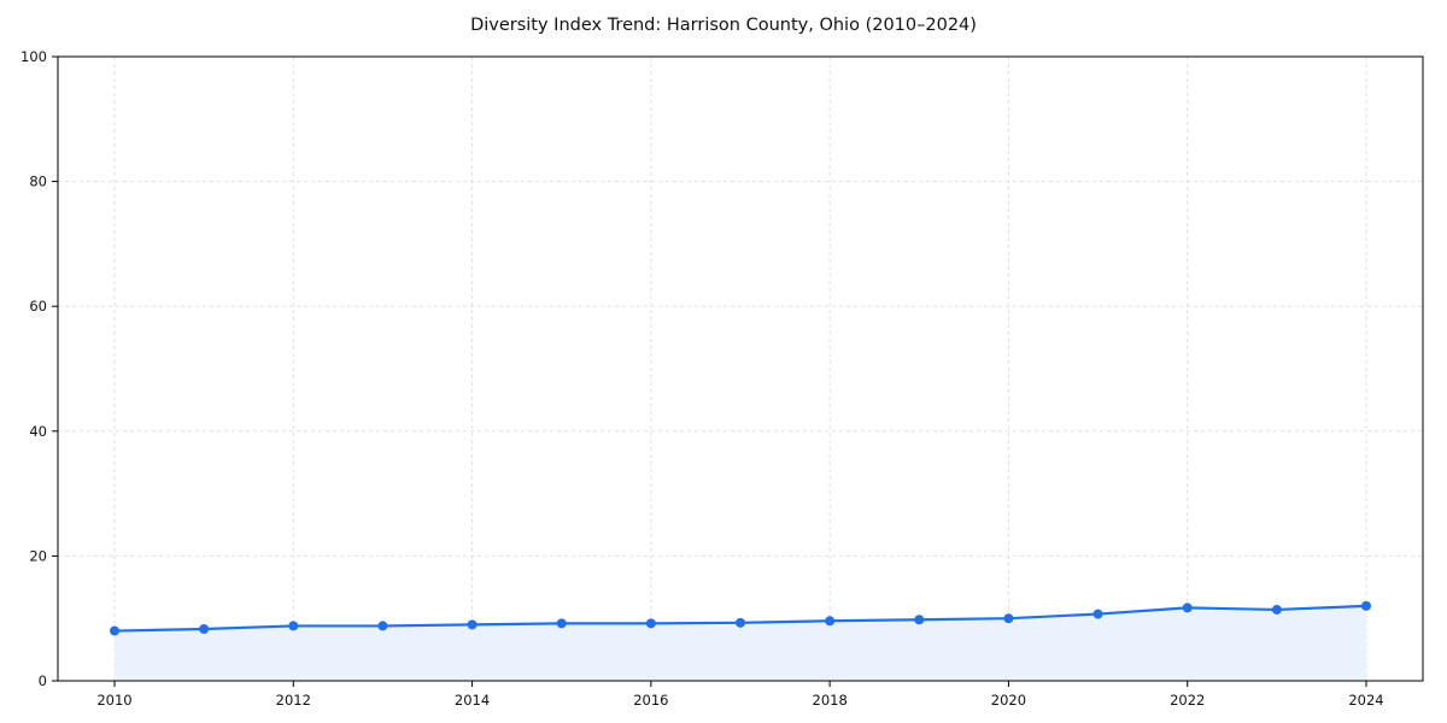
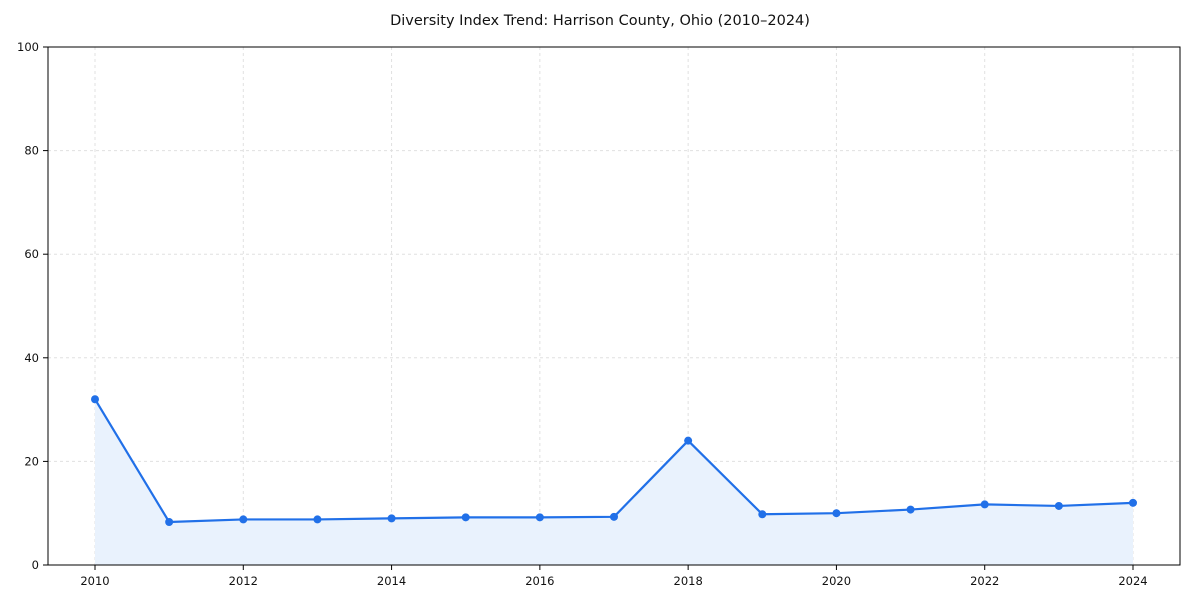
2010: 8 -> 32
2018: 10 -> 24
